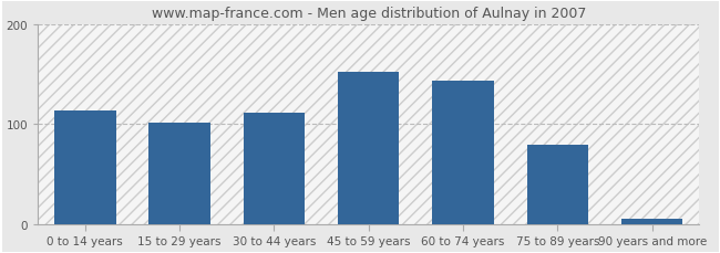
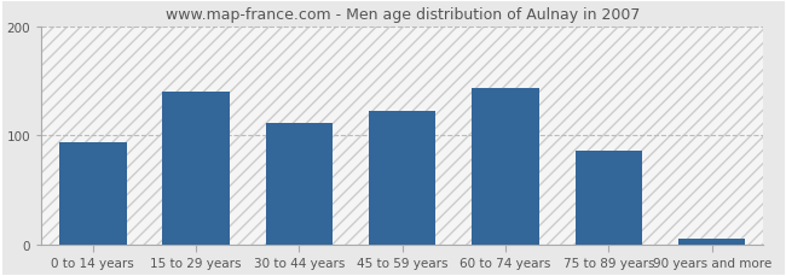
0 to 14 years: 113 -> 94
15 to 29 years: 101 -> 140
45 to 59 years: 152 -> 122
75 to 89 years: 79 -> 86
